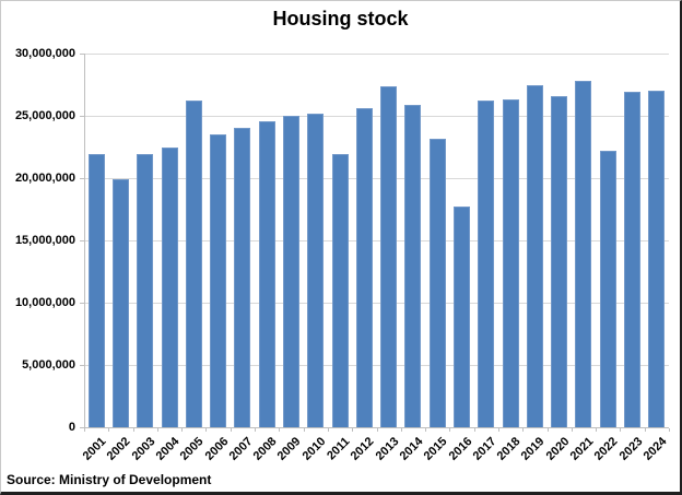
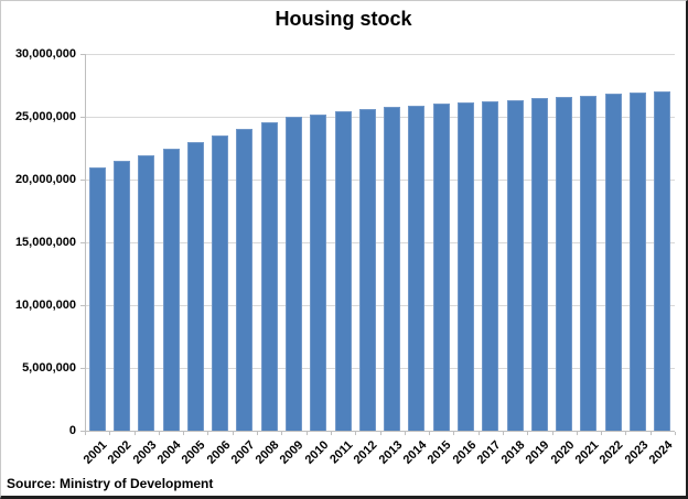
2001: 21900000 -> 21000000
2002: 19900000 -> 21500000
2005: 26200000 -> 23000000
2011: 21900000 -> 25400000
2013: 27400000 -> 25800000
2015: 23200000 -> 26000000
2016: 17700000 -> 26200000
2019: 27500000 -> 26400000
2021: 27800000 -> 26700000
2022: 22200000 -> 26800000
